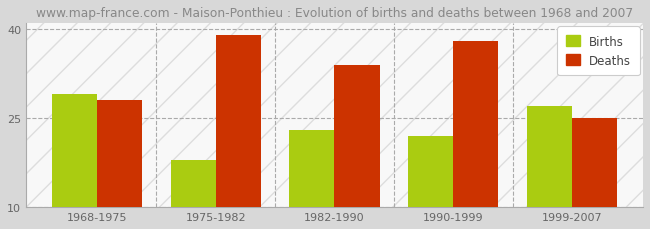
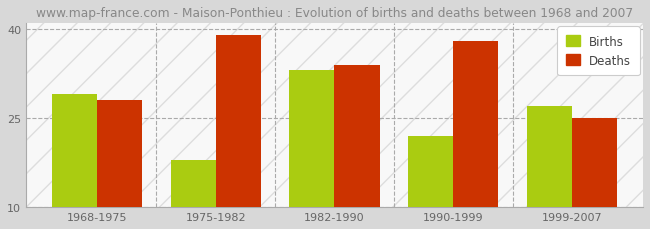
Births/1982-1990: 23 -> 33
